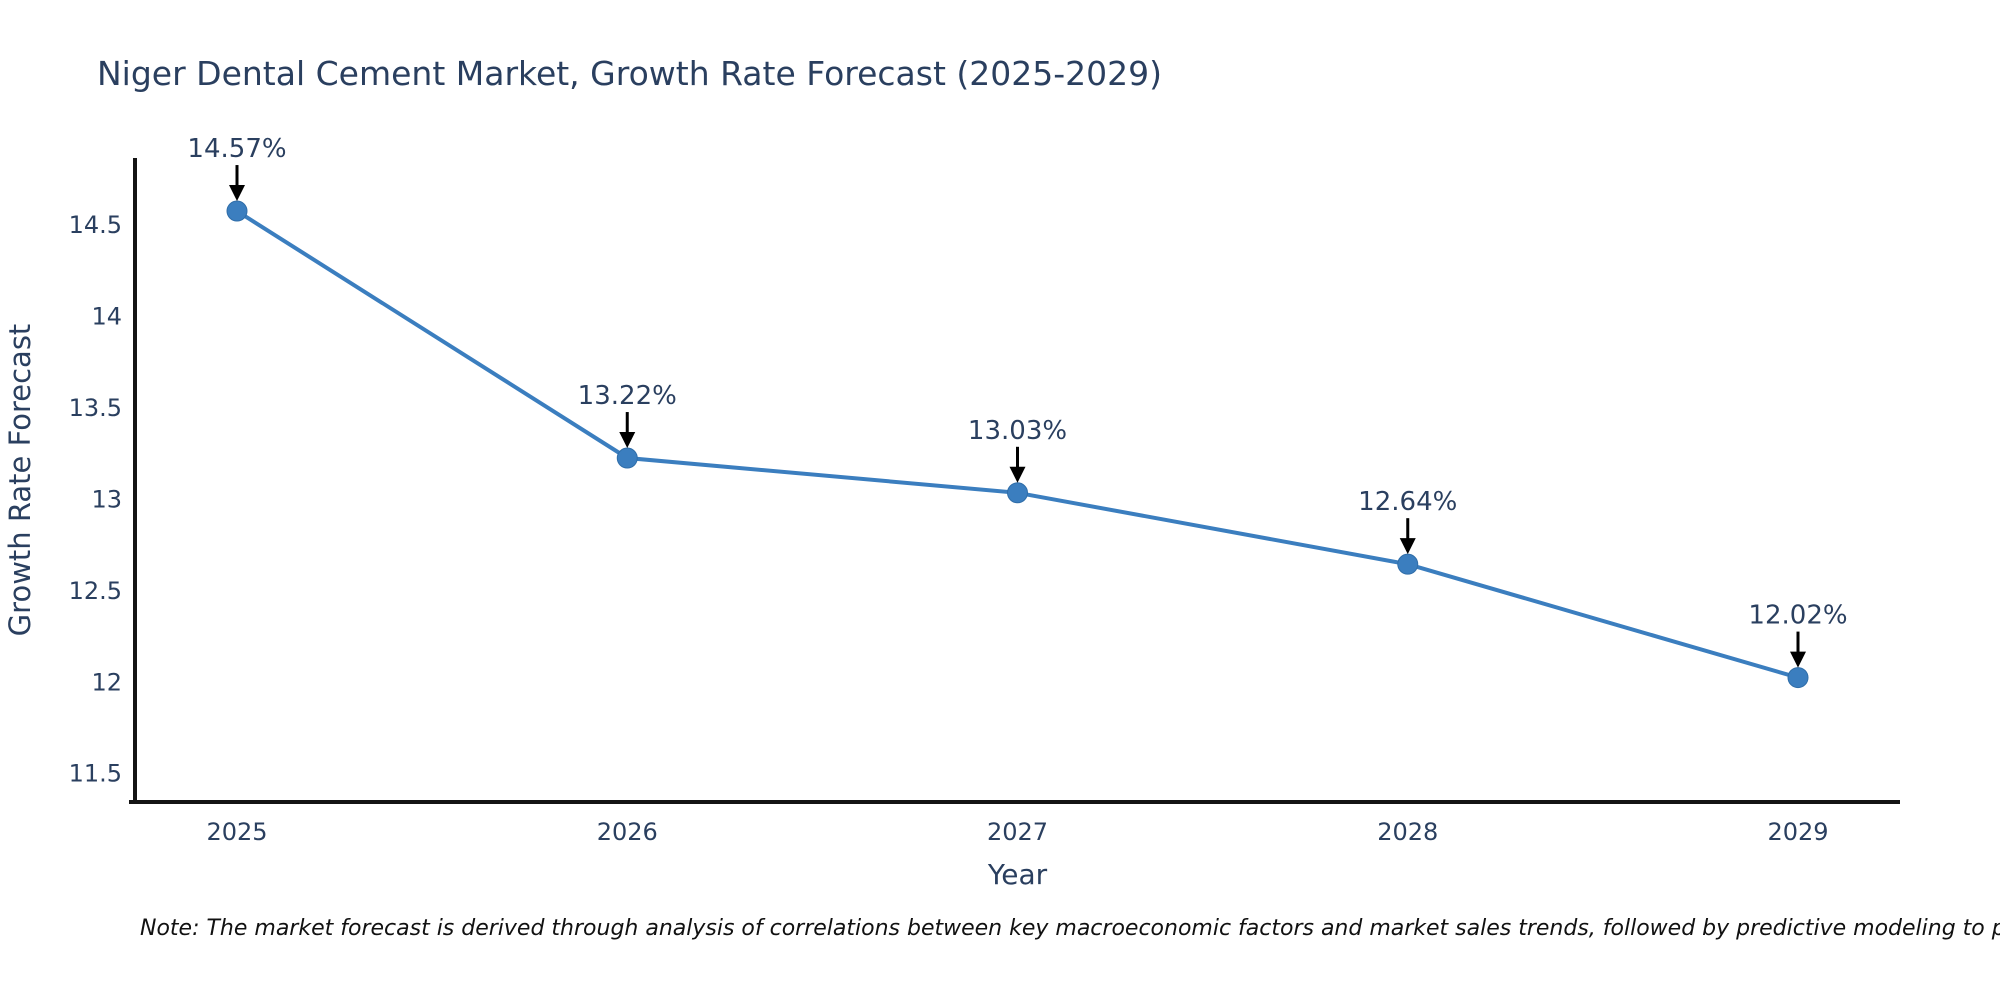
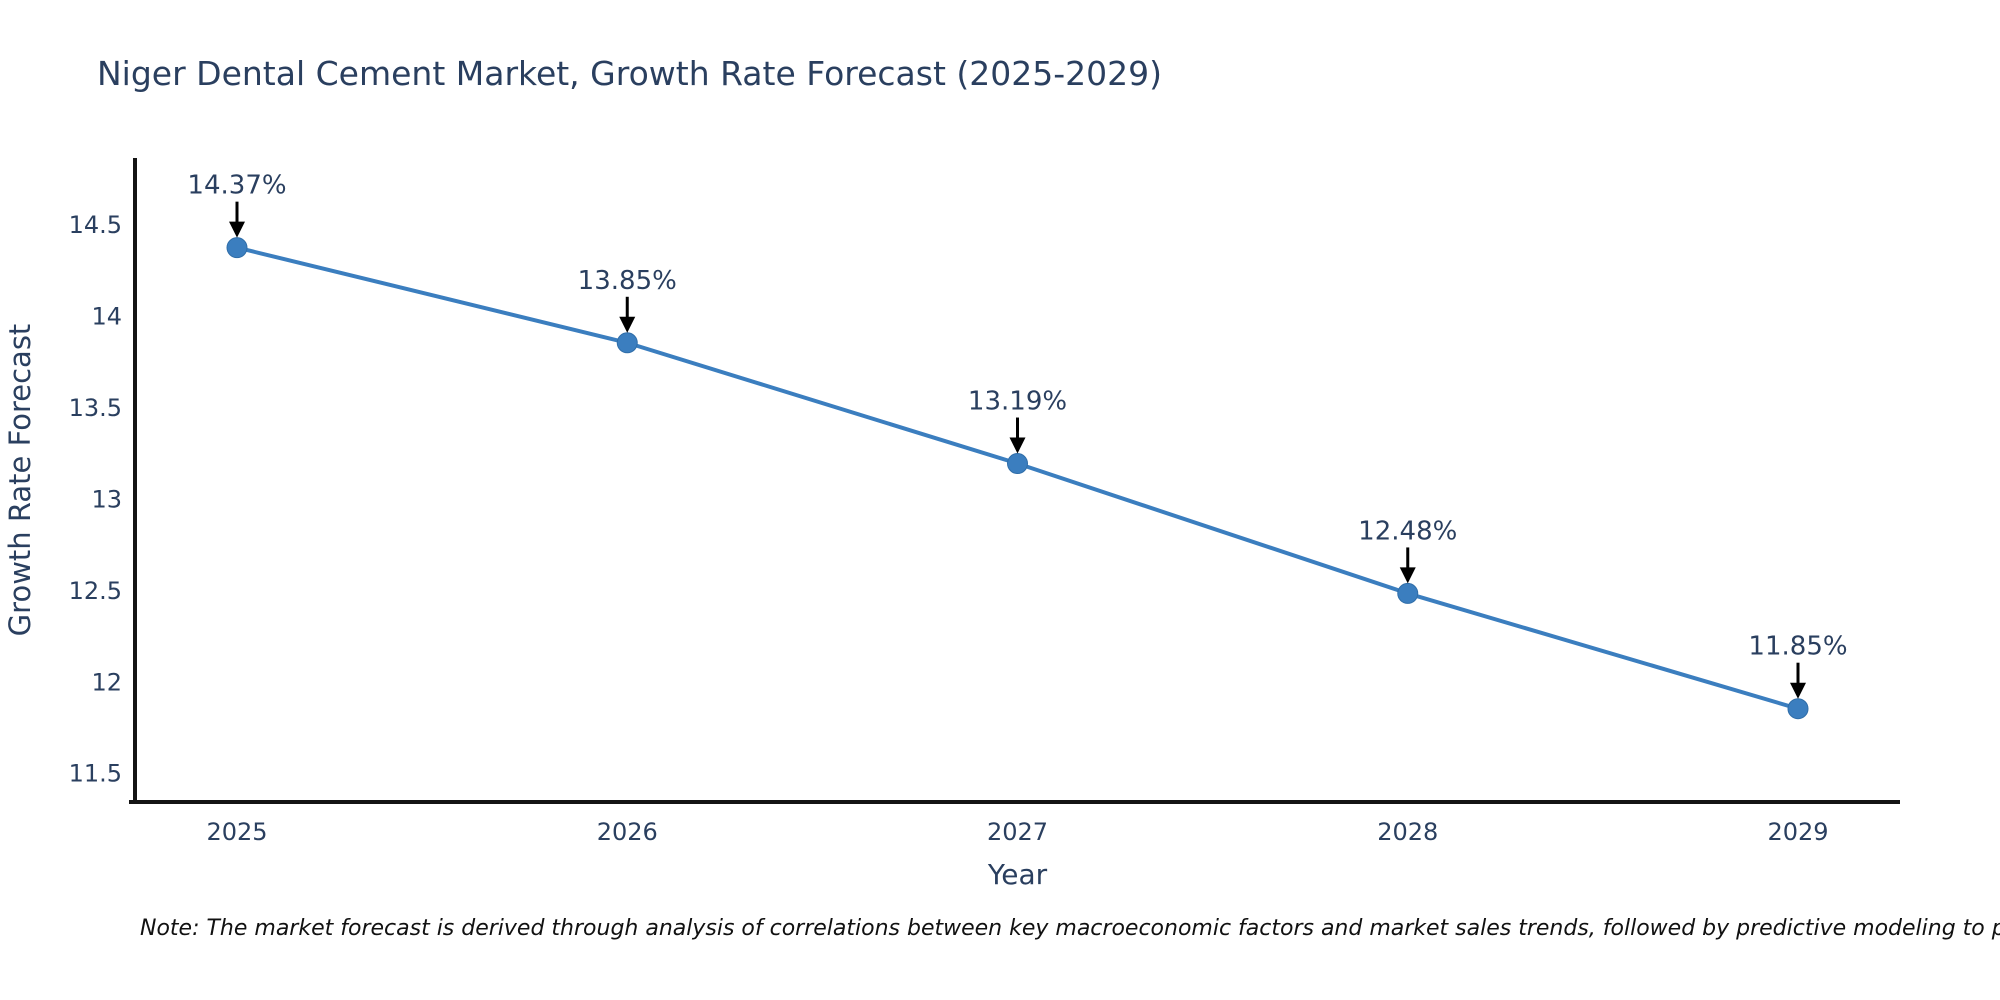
2025: 14.57% -> 14.37%
2026: 13.22% -> 13.85%
2027: 13.03% -> 13.19%
2028: 12.64% -> 12.48%
2029: 12.02% -> 11.85%
